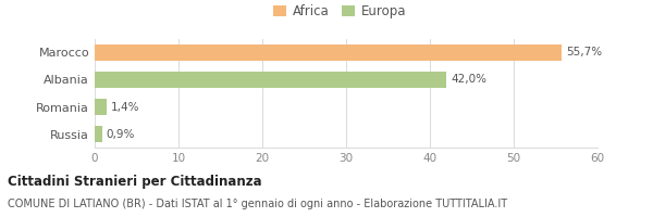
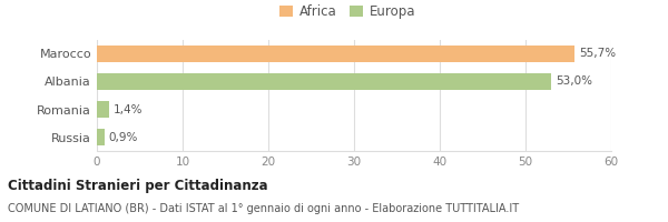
Albania: 42,0% -> 53,0%
